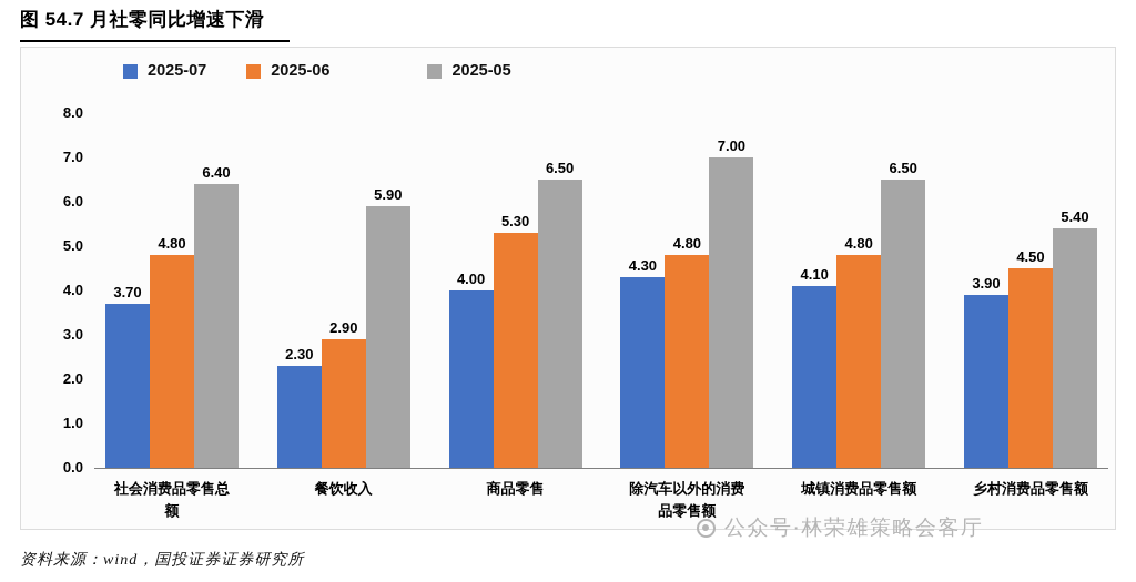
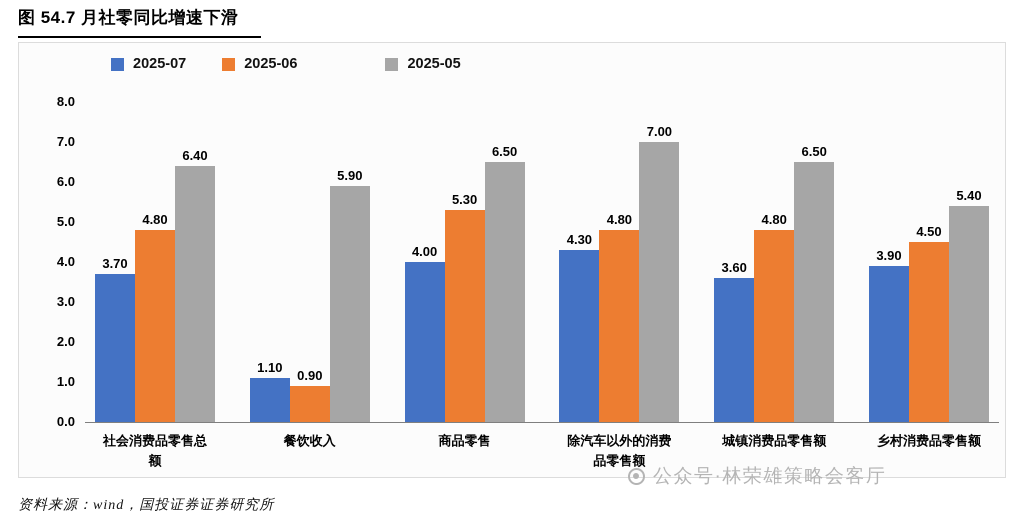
2025-07/餐饮收入: 2.30 -> 1.10
2025-06/餐饮收入: 2.90 -> 0.90
2025-07/城镇消费品零售额: 4.10 -> 3.60
